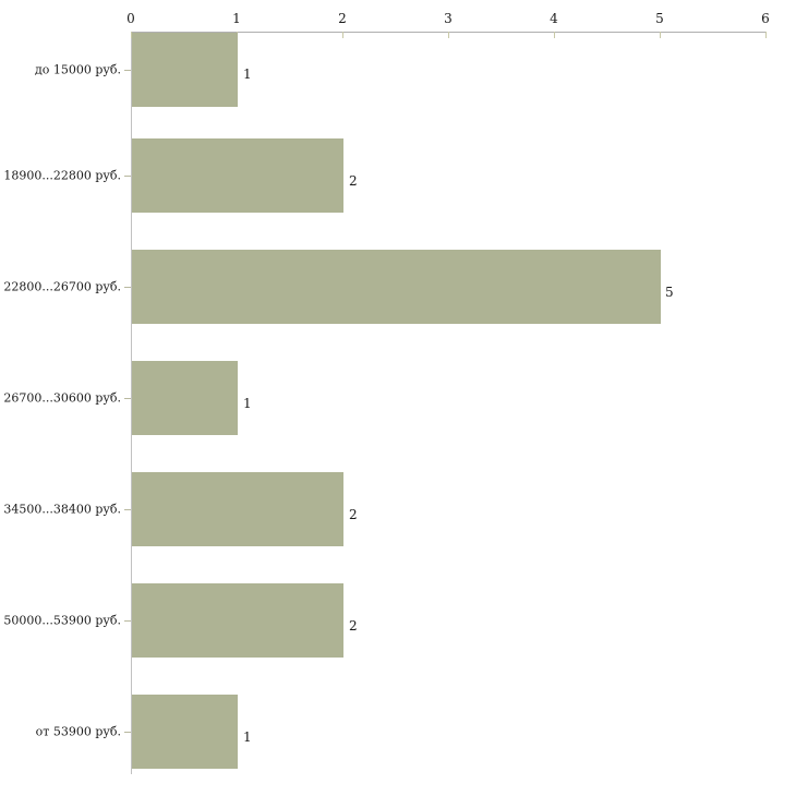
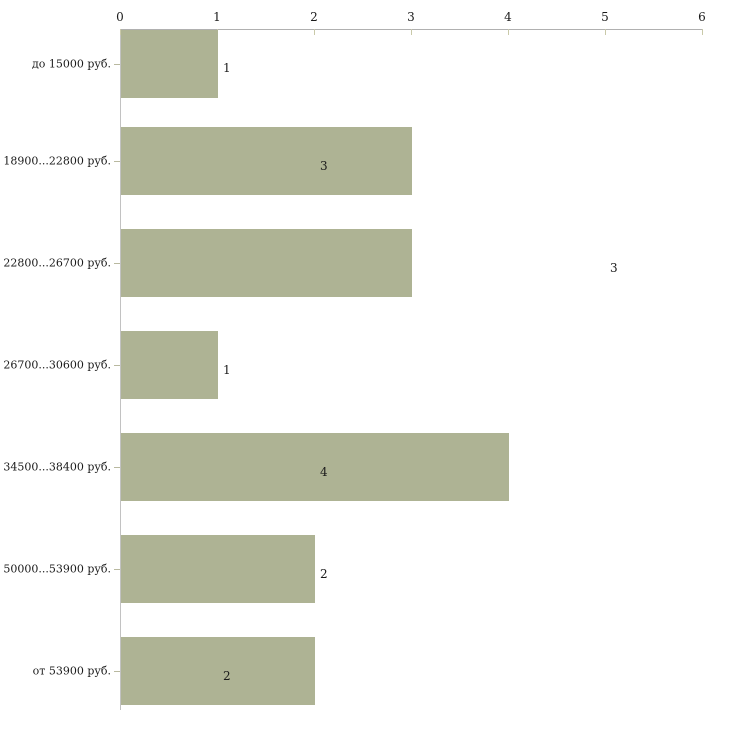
18900...22800 руб.: 2 -> 3
22800...26700 руб.: 5 -> 3
34500...38400 руб.: 2 -> 4
от 53900 руб.: 1 -> 2
